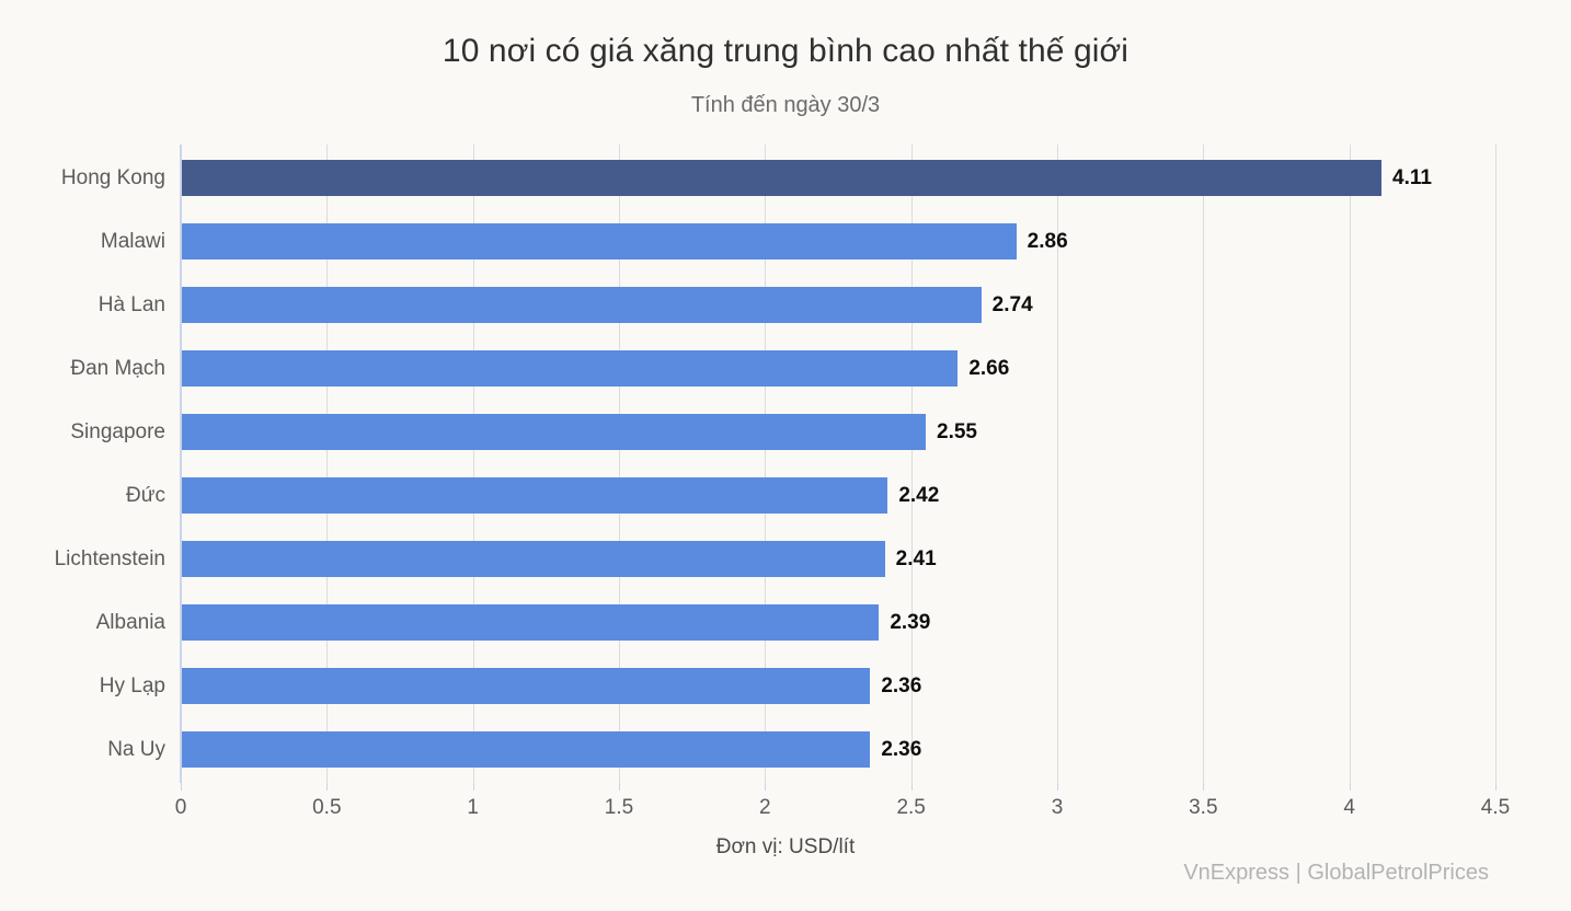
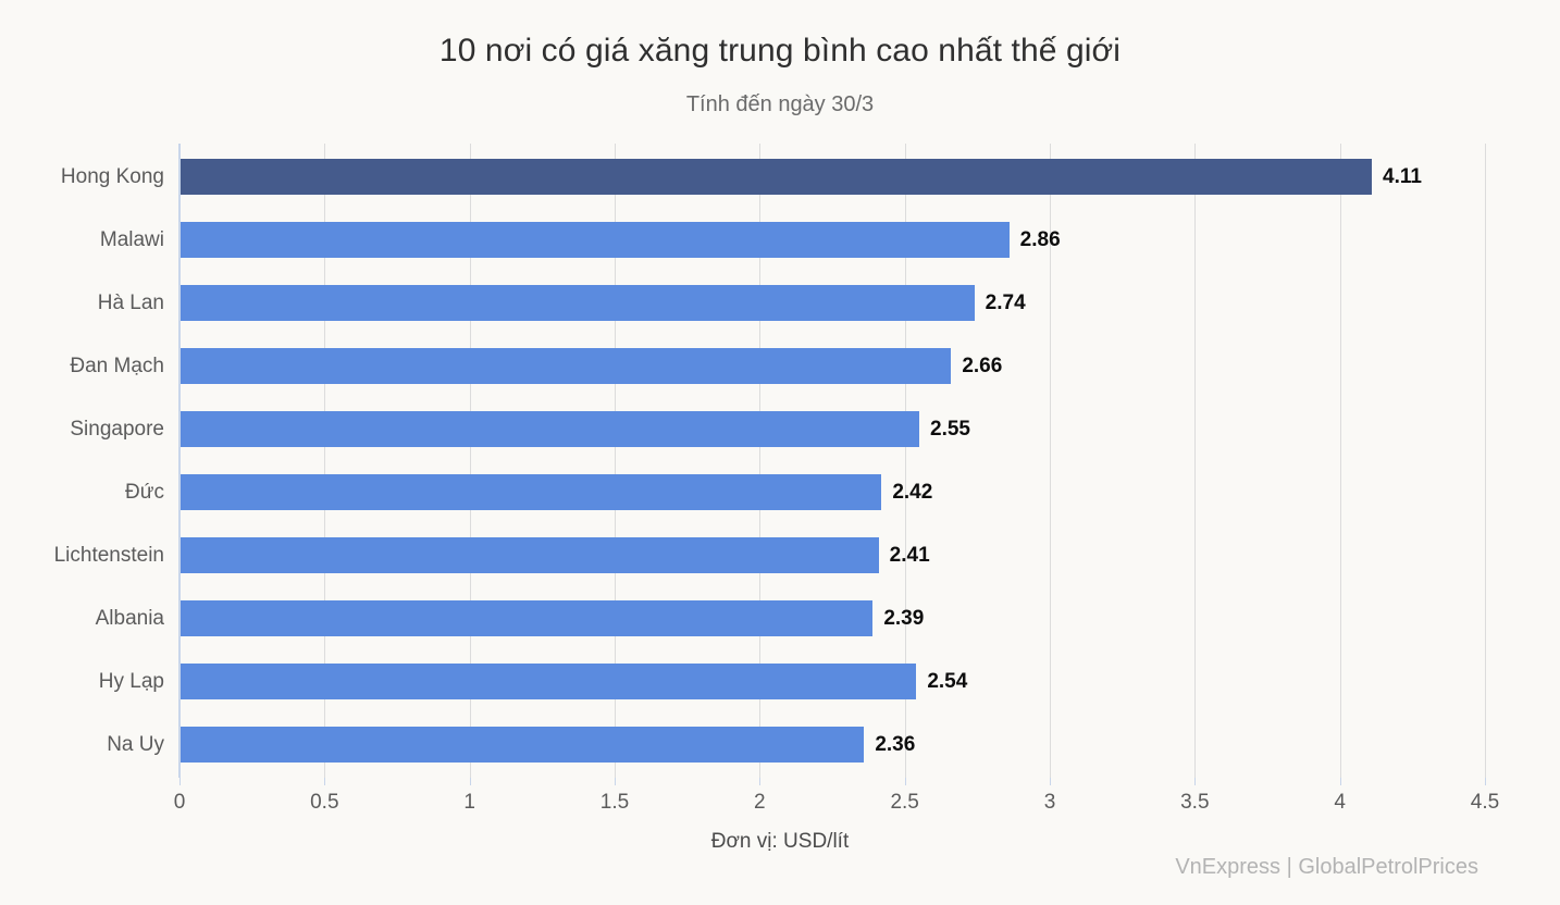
Hy Lạp: 2.36 -> 2.54
